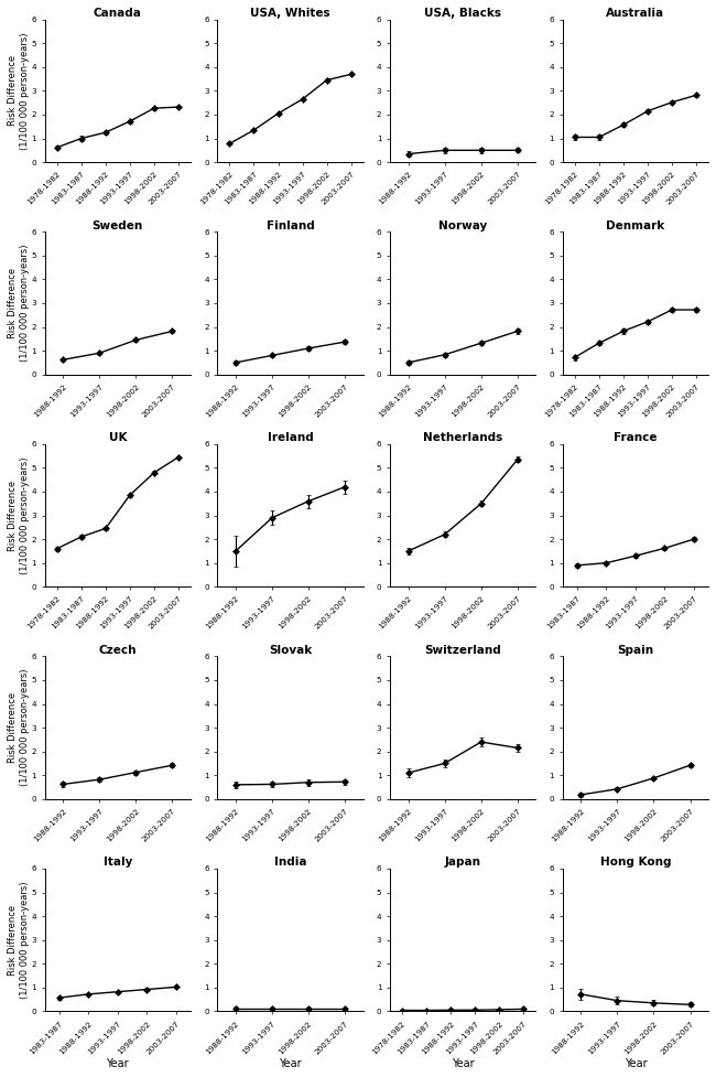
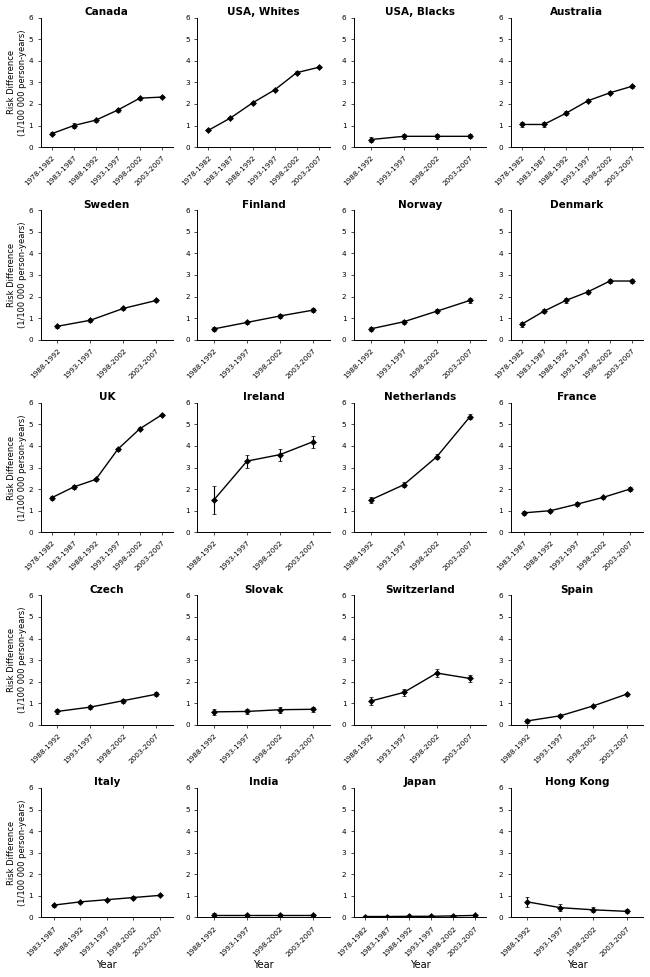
Ireland/1993-1997: 2.9 -> 3.3
